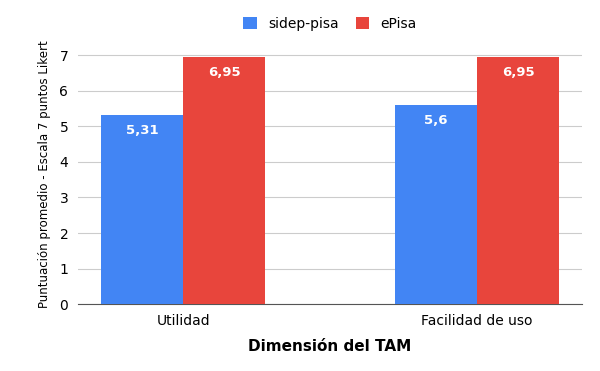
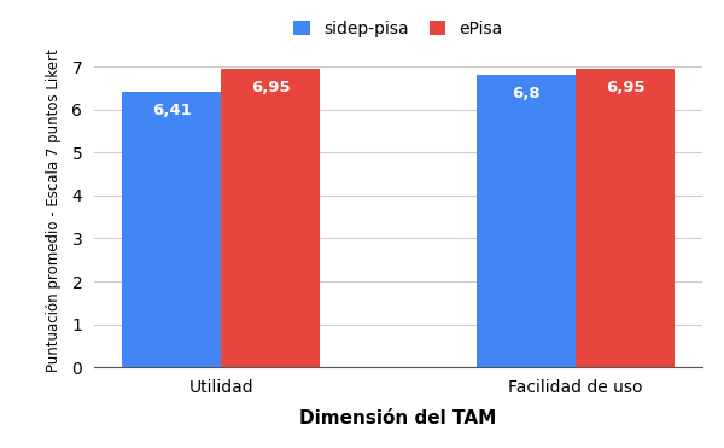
sidep-pisa/Utilidad: 5,31 -> 6,41
sidep-pisa/Facilidad de uso: 5,6 -> 6,8
